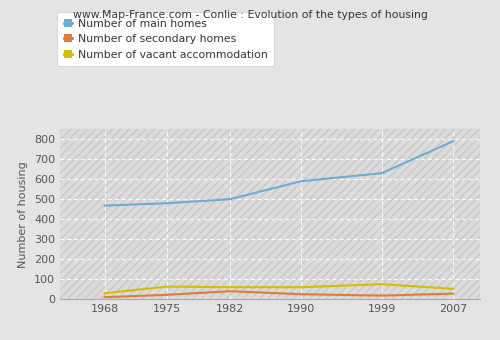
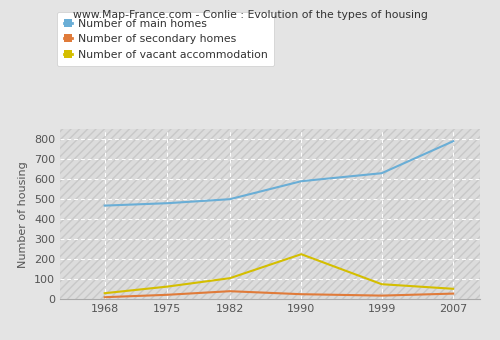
Number of vacant accommodation/1982: 60 -> 105
Number of vacant accommodation/1990: 60 -> 225
